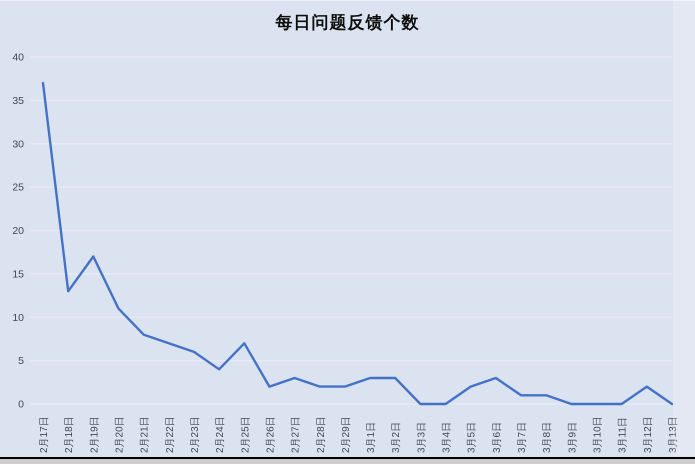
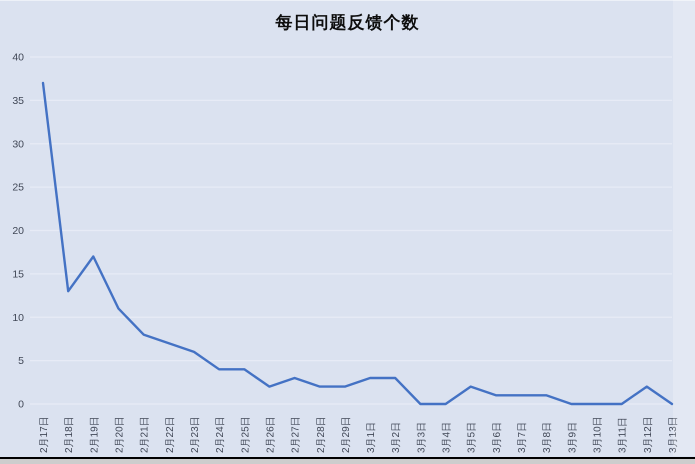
2月25日: 7 -> 4
3月6日: 3 -> 1
